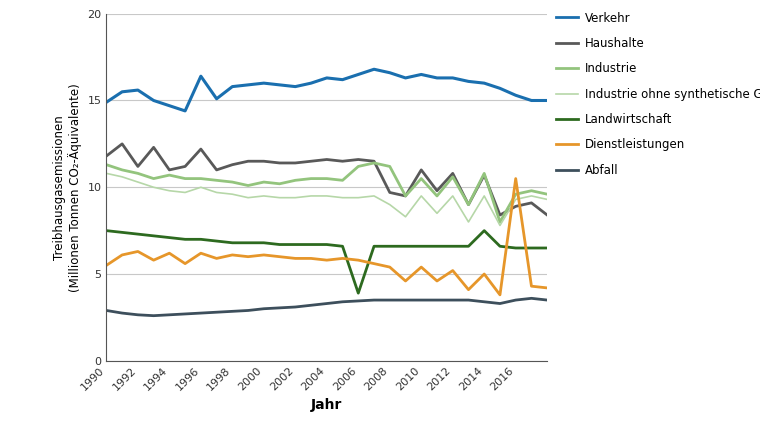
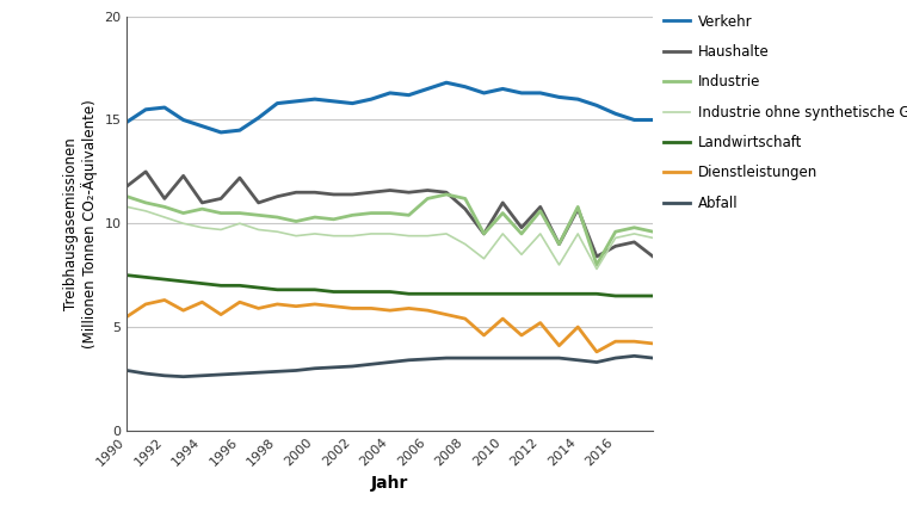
Verkehr/1996: 16.4 -> 14.5
Landwirtschaft/2006: 3.9 -> 6.6
Haushalte/2008: 9.7 -> 10.7
Landwirtschaft/2014: 7.5 -> 6.6
Dienstleistungen/2016: 10.5 -> 4.3
